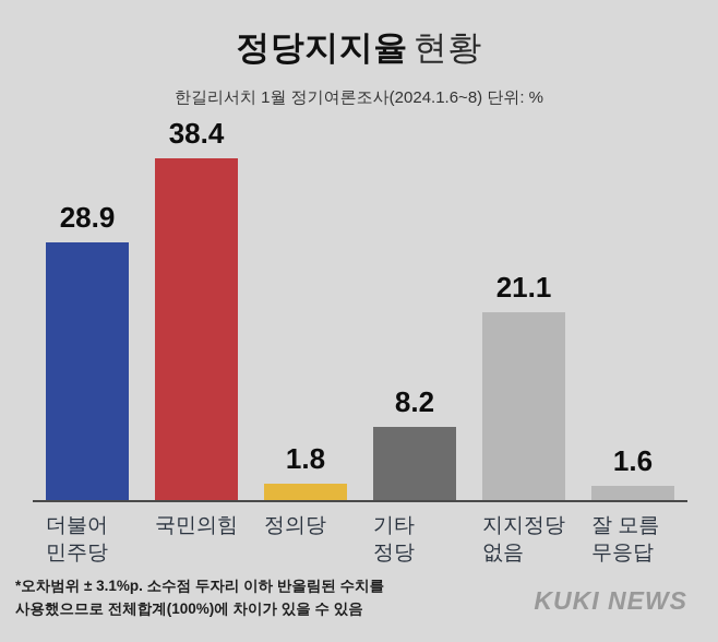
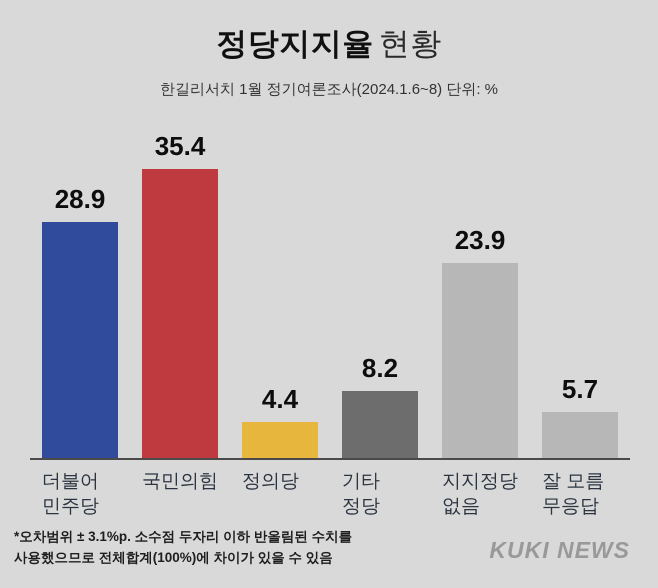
국민의힘: 38.4 -> 35.4
정의당: 1.8 -> 4.4
지지정당 없음: 21.1 -> 23.9
잘 모름 무응답: 1.6 -> 5.7
